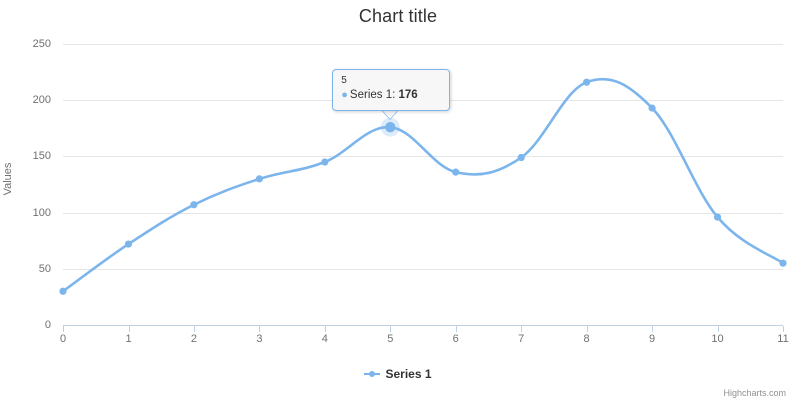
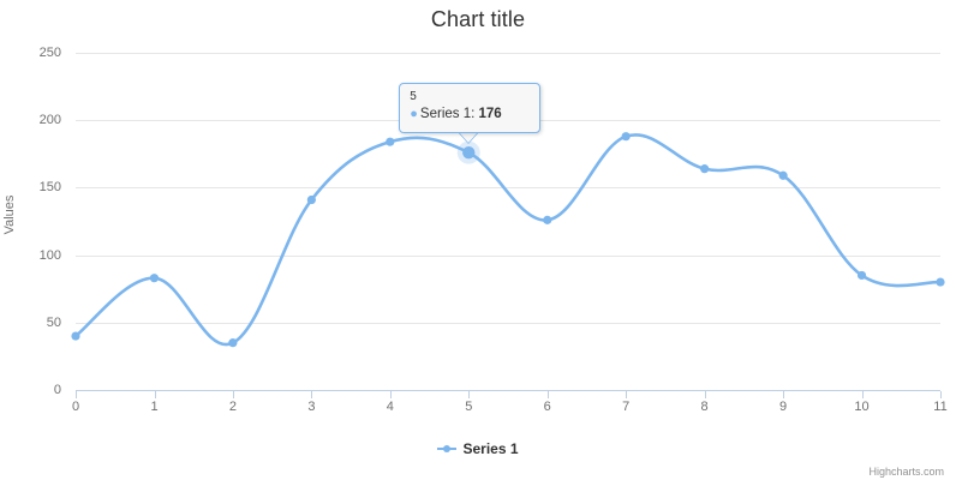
0: 30 -> 40
1: 72 -> 83
2: 107 -> 35
3: 130 -> 141
4: 145 -> 184
6: 136 -> 126
7: 149 -> 188
8: 216 -> 164
9: 193 -> 159
10: 96 -> 85
11: 55 -> 80
